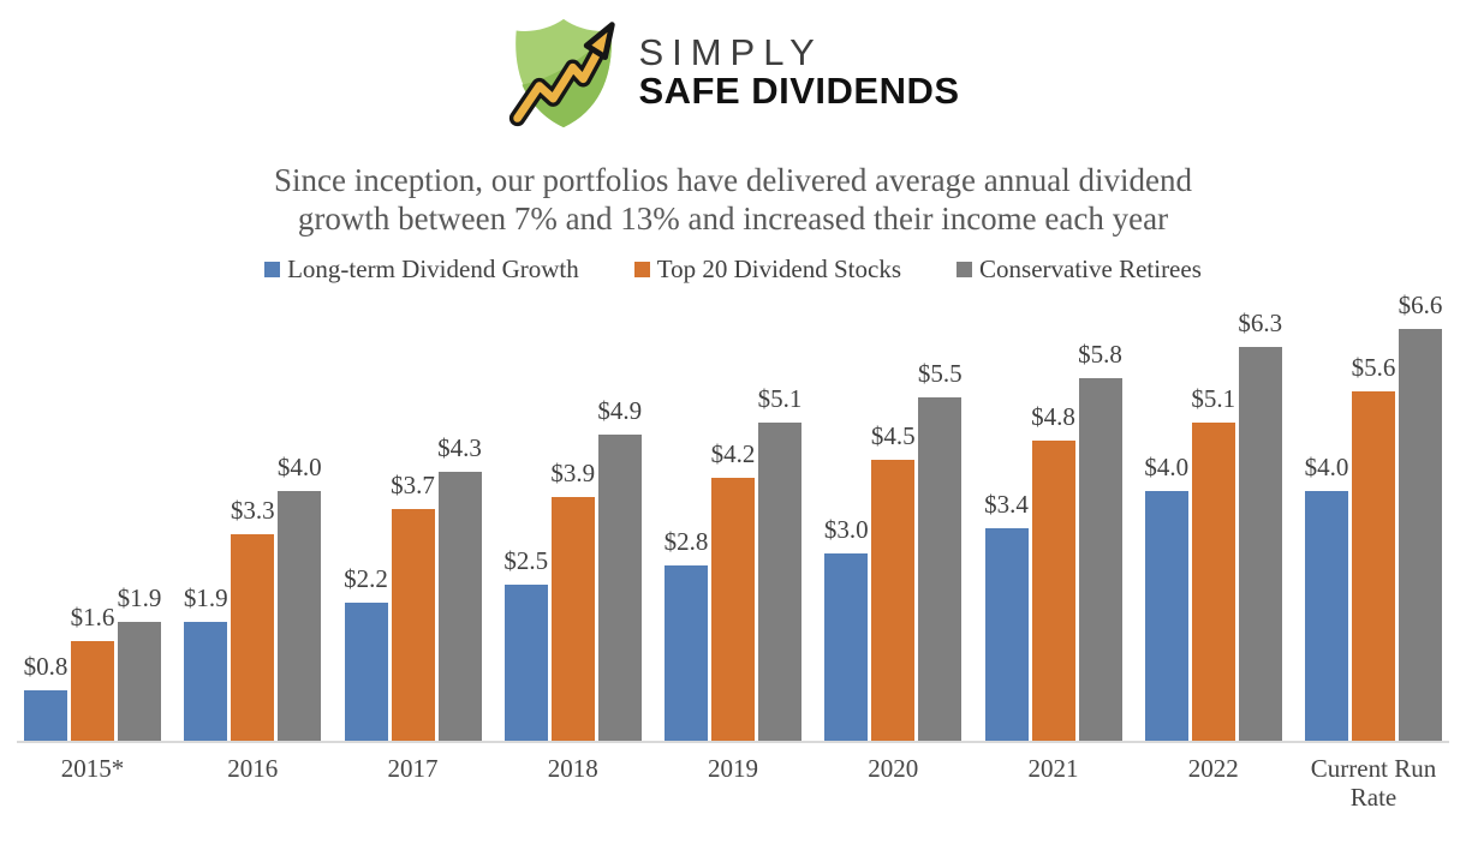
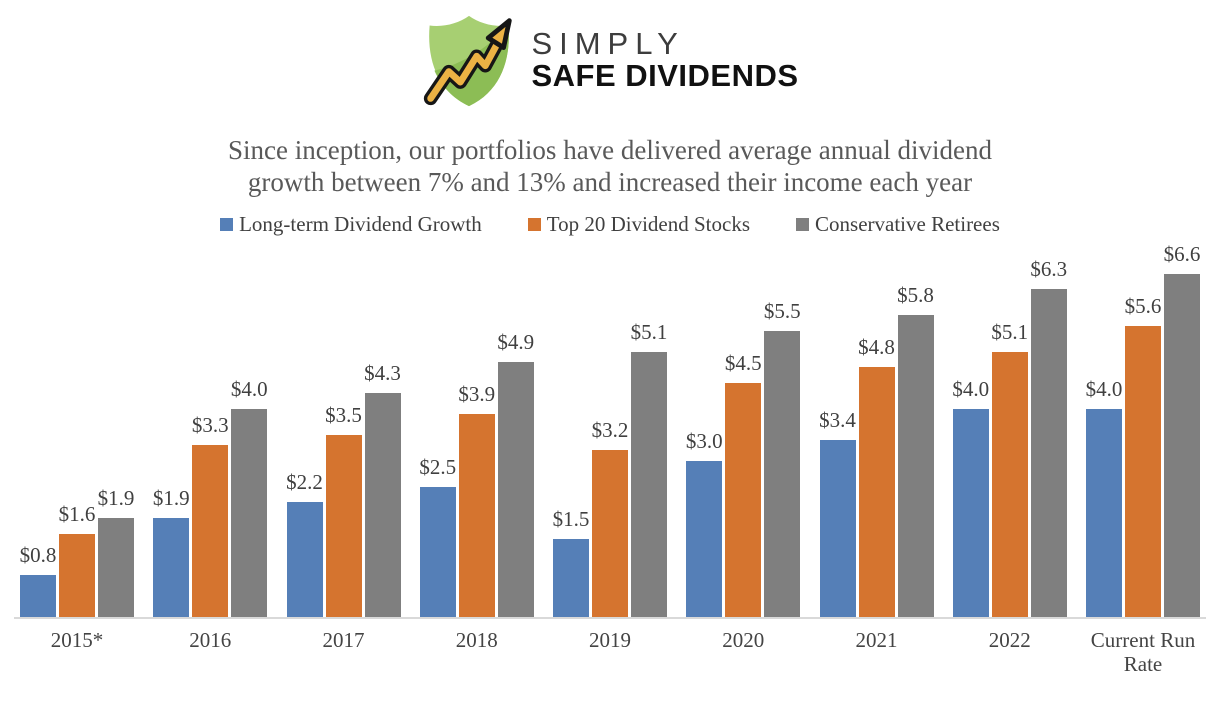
Top 20 Dividend Stocks/2017: $3.7 -> $3.5
Long-term Dividend Growth/2019: $2.8 -> $1.5
Top 20 Dividend Stocks/2019: $4.2 -> $3.2
